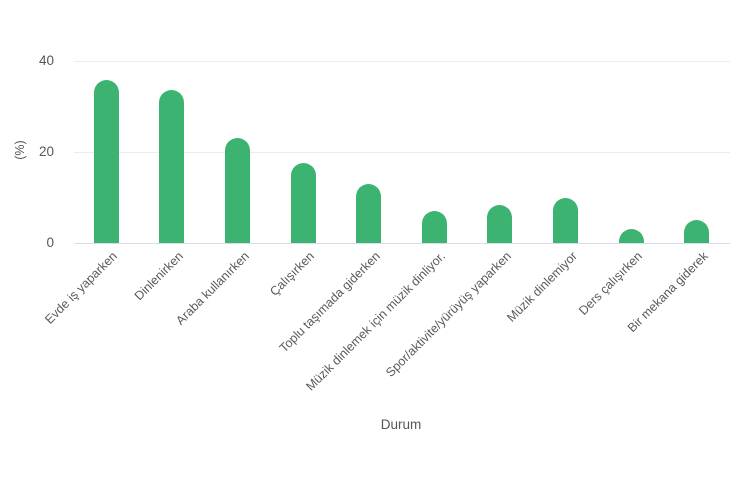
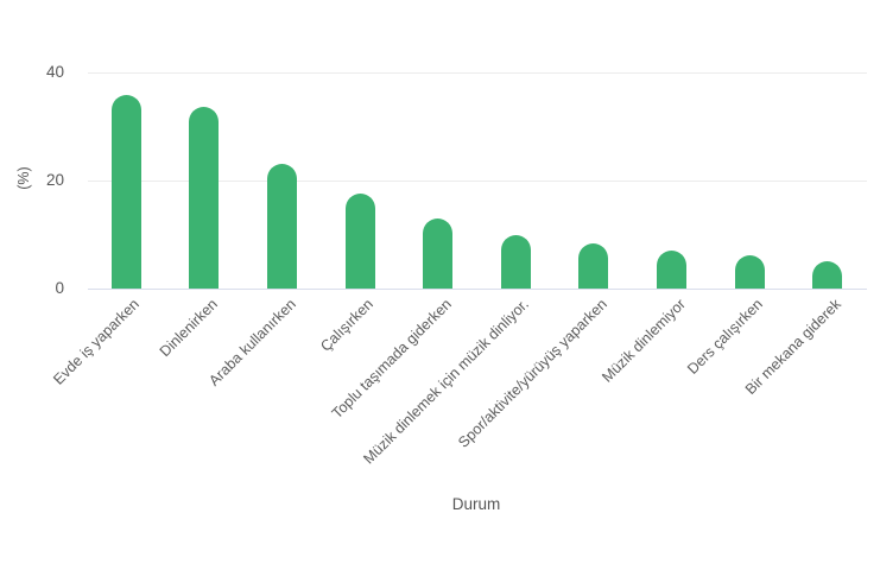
Müzik dinlemek için müzik dinliyor.: 7 -> 10
Müzik dinlemiyor: 10 -> 7
Ders çalışırken: 3 -> 6
